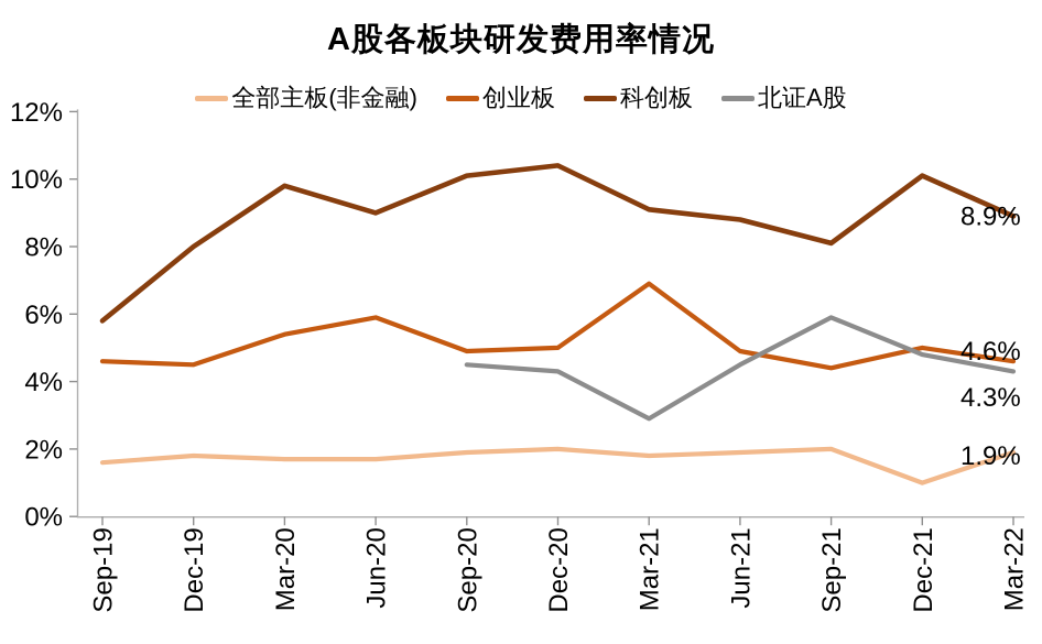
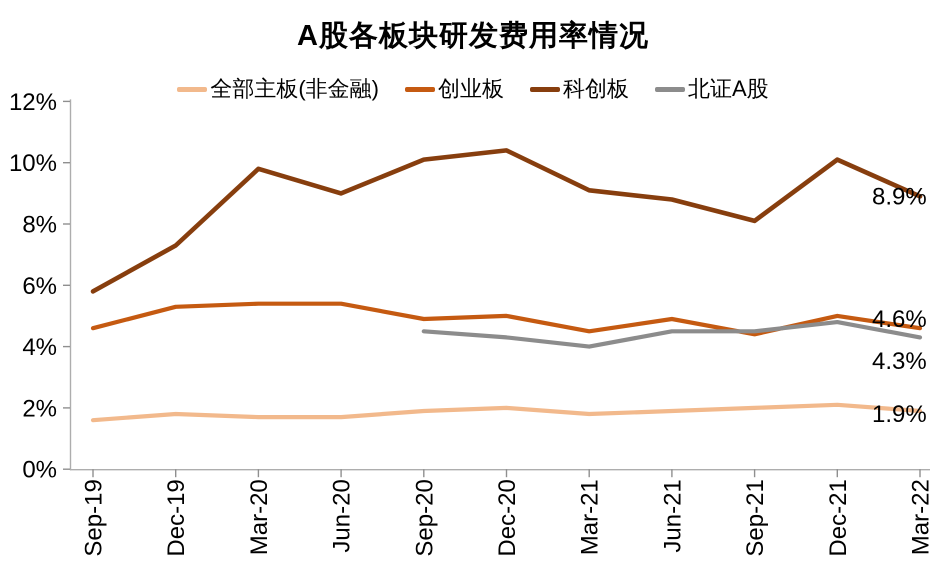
创业板/Dec-19: 4.5% -> 5.3%
科创板/Dec-19: 8.0% -> 7.3%
创业板/Jun-20: 5.9% -> 5.4%
创业板/Mar-21: 6.9% -> 4.5%
北证A股/Mar-21: 2.9% -> 4.0%
北证A股/Sep-21: 5.9% -> 4.5%
全部主板(非金融)/Dec-21: 1.0% -> 2.1%
